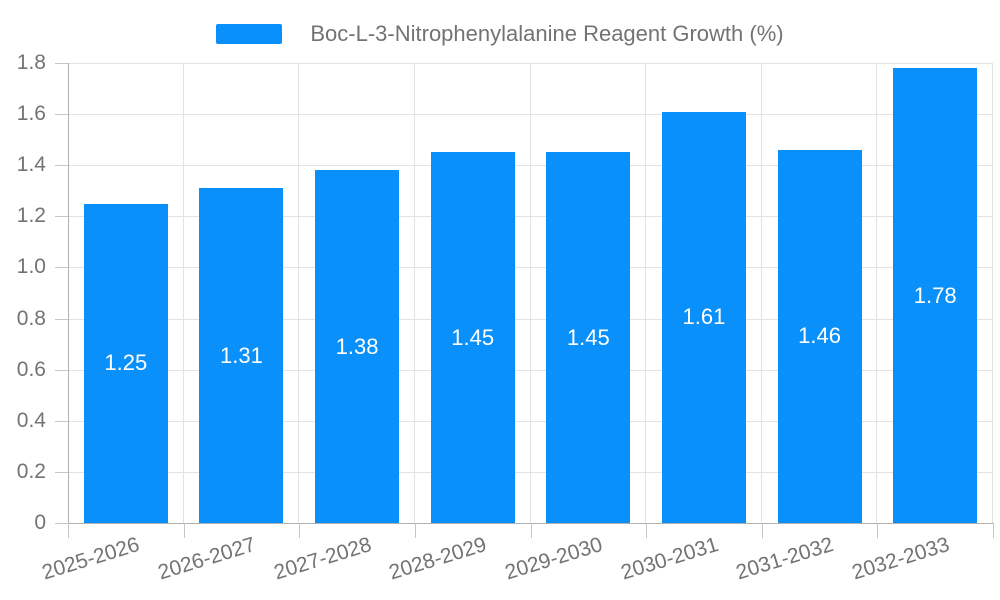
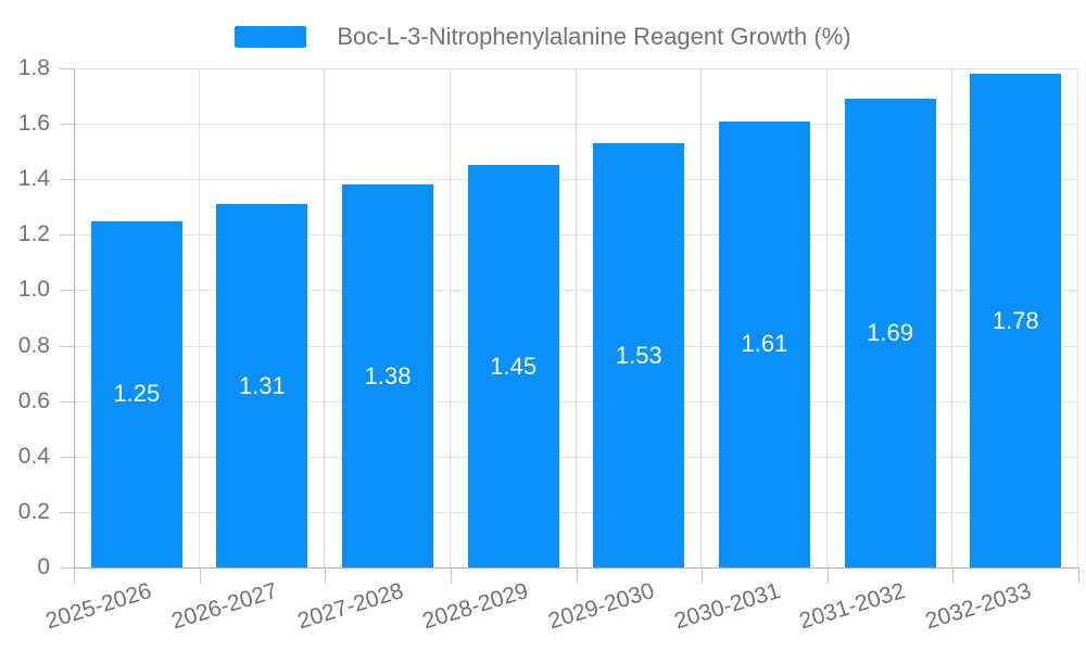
2029-2030: 1.45 -> 1.53
2031-2032: 1.46 -> 1.69
